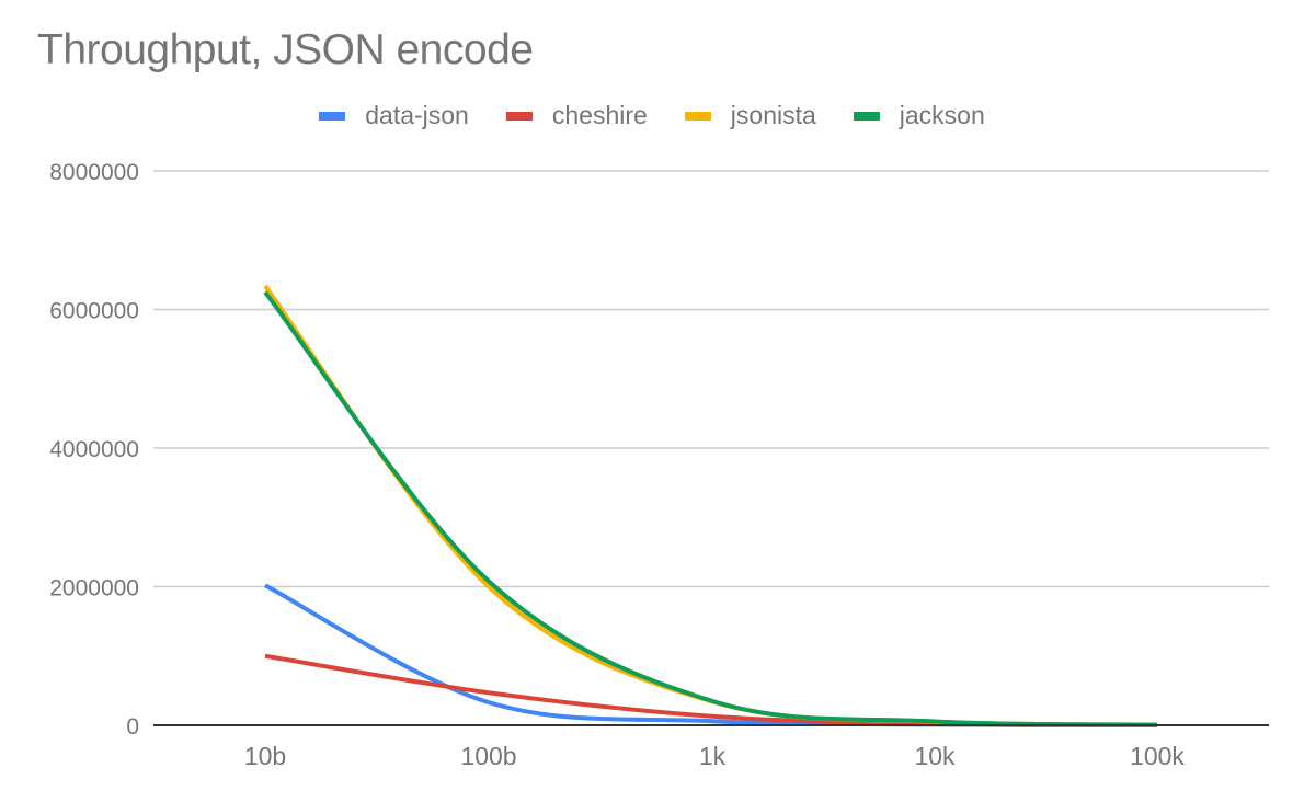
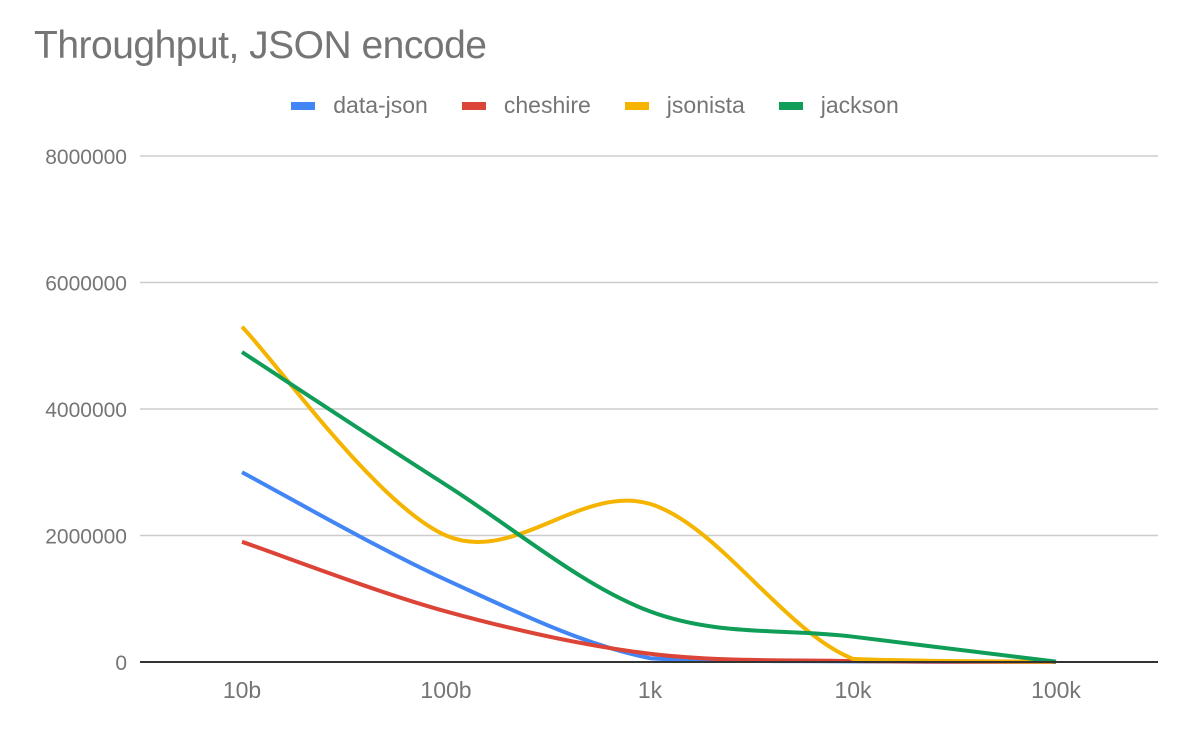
data-json/10b: 2000000 -> 3000000
cheshire/10b: 1000000 -> 1900000
jsonista/10b: 6300000 -> 5300000
jackson/10b: 6200000 -> 4900000
data-json/100b: 300000 -> 1300000
cheshire/100b: 500000 -> 800000
jackson/100b: 2100000 -> 2800000
jsonista/1k: 300000 -> 2500000
jackson/1k: 400000 -> 800000
jackson/10k: 100000 -> 400000
